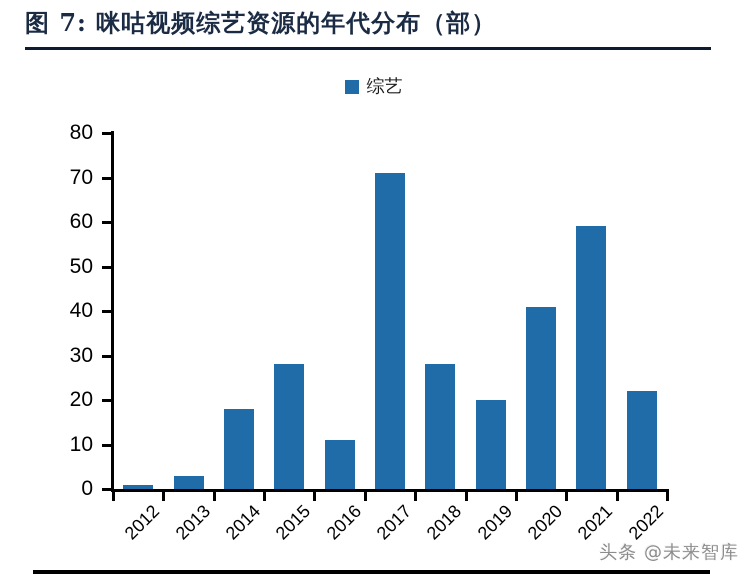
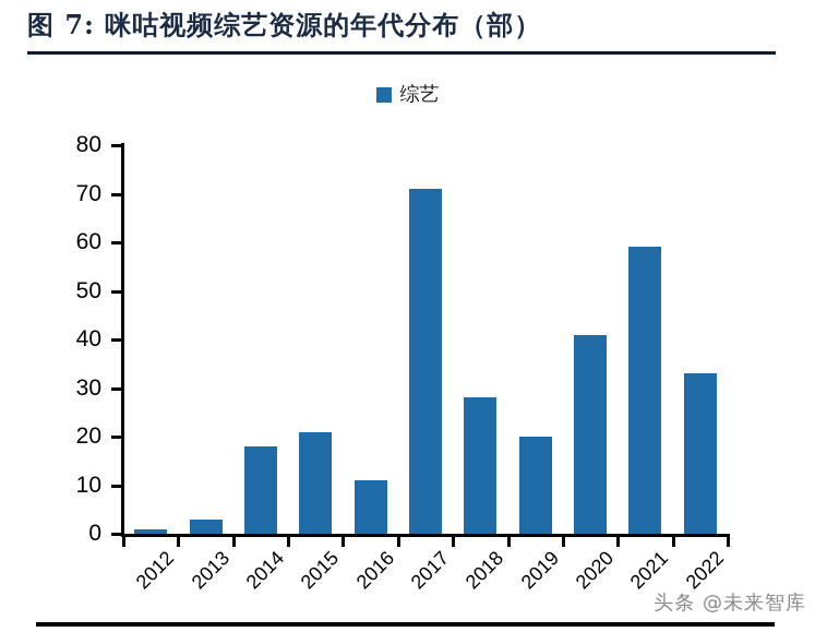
2015: 28 -> 21
2022: 22 -> 33
